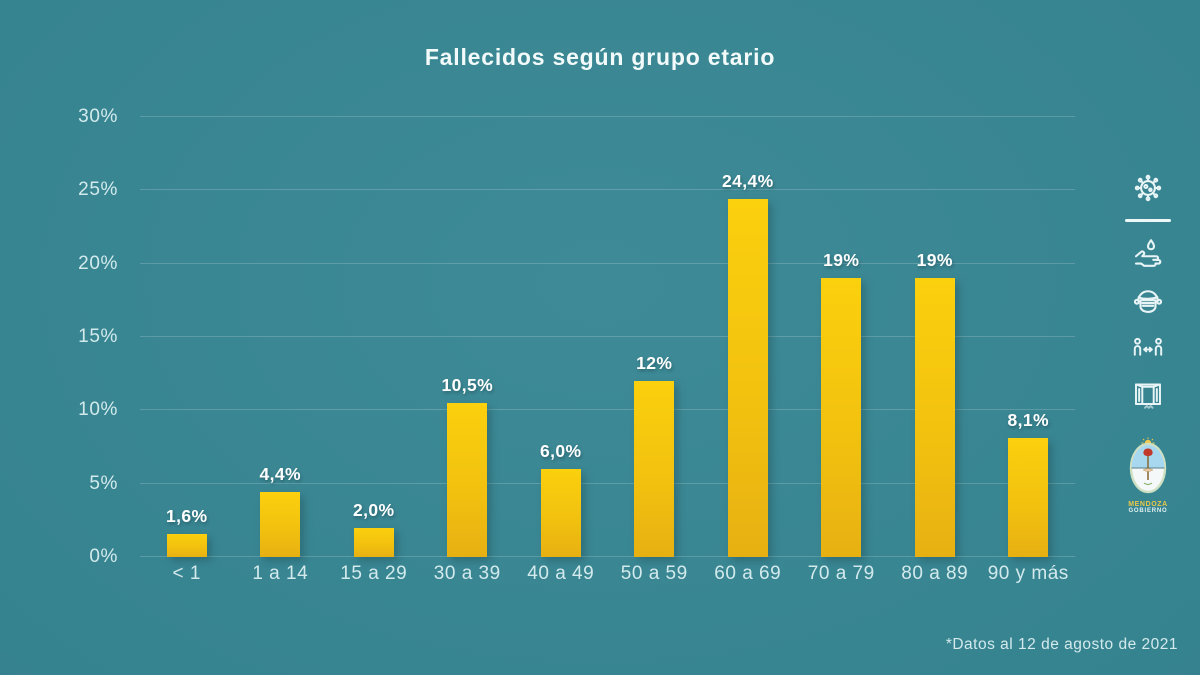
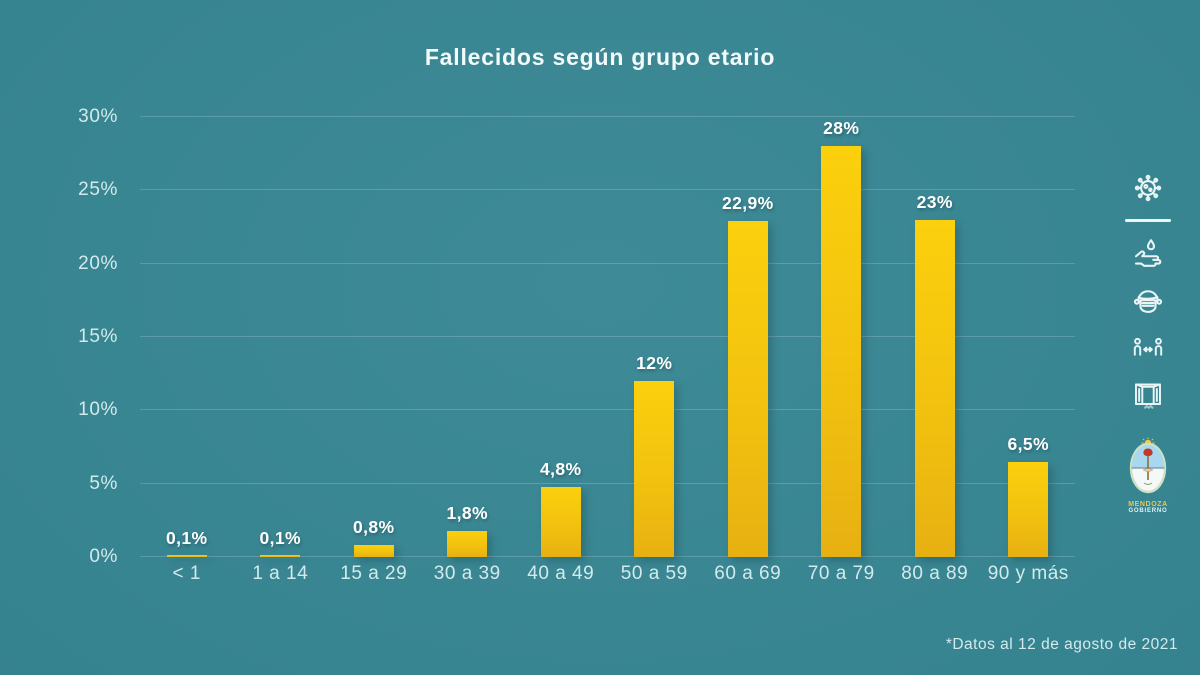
< 1: 1,6% -> 0,1%
1 a 14: 4,4% -> 0,1%
15 a 29: 2,0% -> 0,8%
30 a 39: 10,5% -> 1,8%
40 a 49: 6,0% -> 4,8%
60 a 69: 24,4% -> 22,9%
70 a 79: 19% -> 28%
80 a 89: 19% -> 23%
90 y más: 8,1% -> 6,5%
